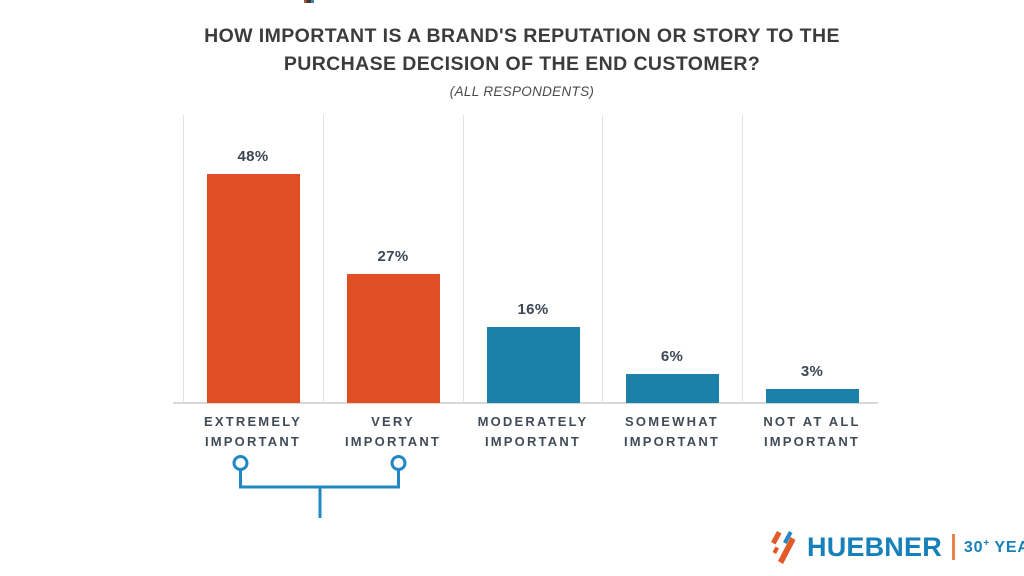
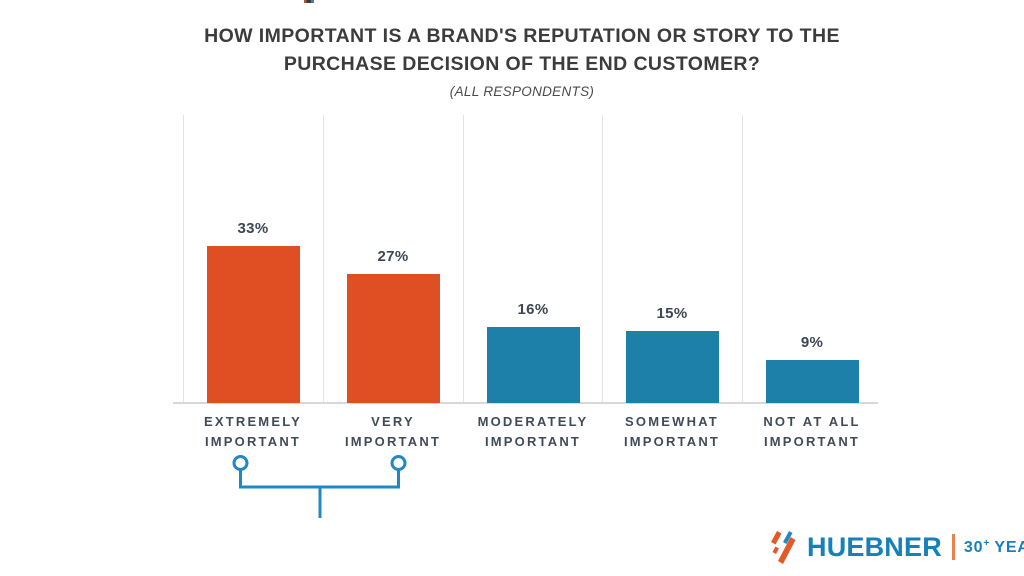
EXTREMELY IMPORTANT: 48% -> 33%
SOMEWHAT IMPORTANT: 6% -> 15%
NOT AT ALL IMPORTANT: 3% -> 9%
